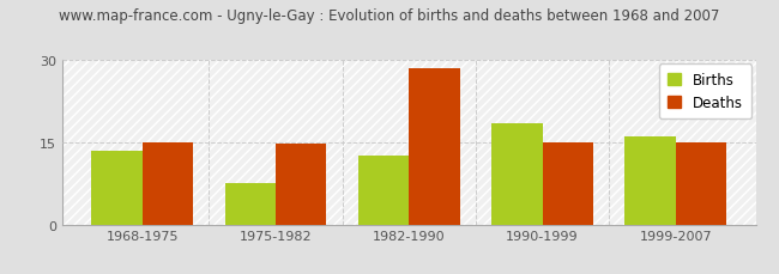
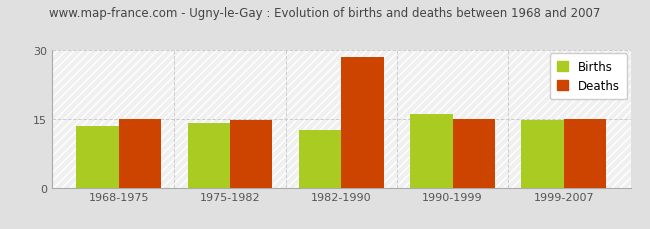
Births/1975-1982: 7.5 -> 14.0
Births/1990-1999: 18.5 -> 16.0
Births/1999-2007: 16.0 -> 14.7
